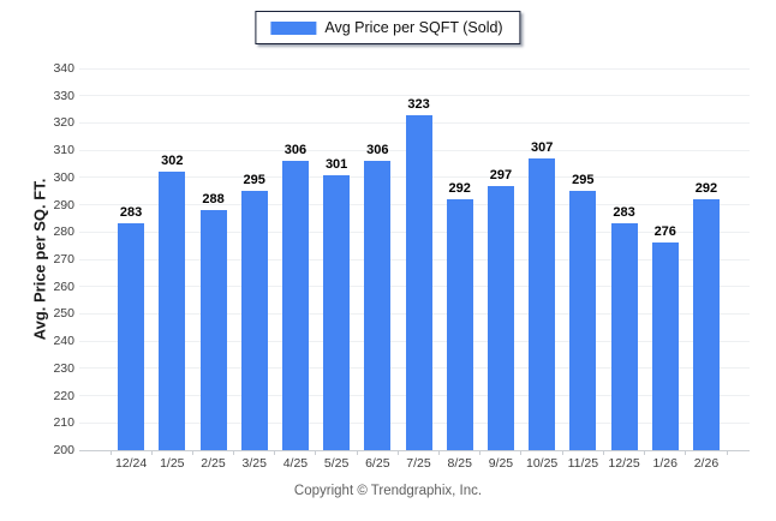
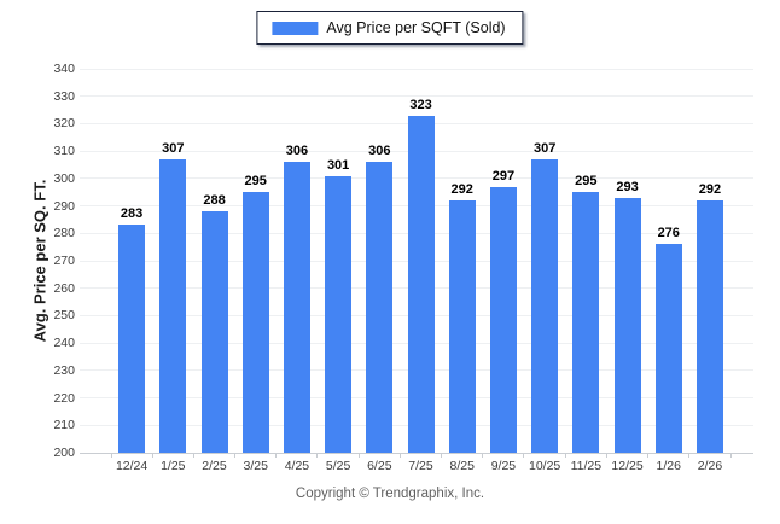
1/25: 302 -> 307
12/25: 283 -> 293
